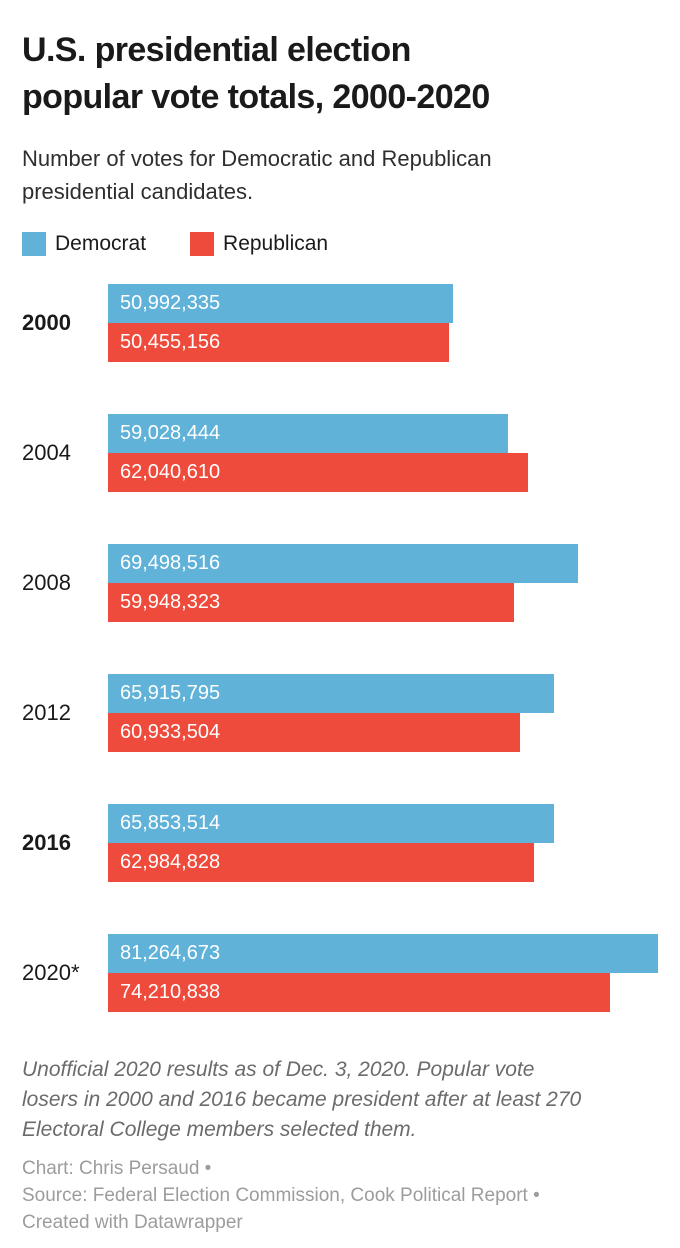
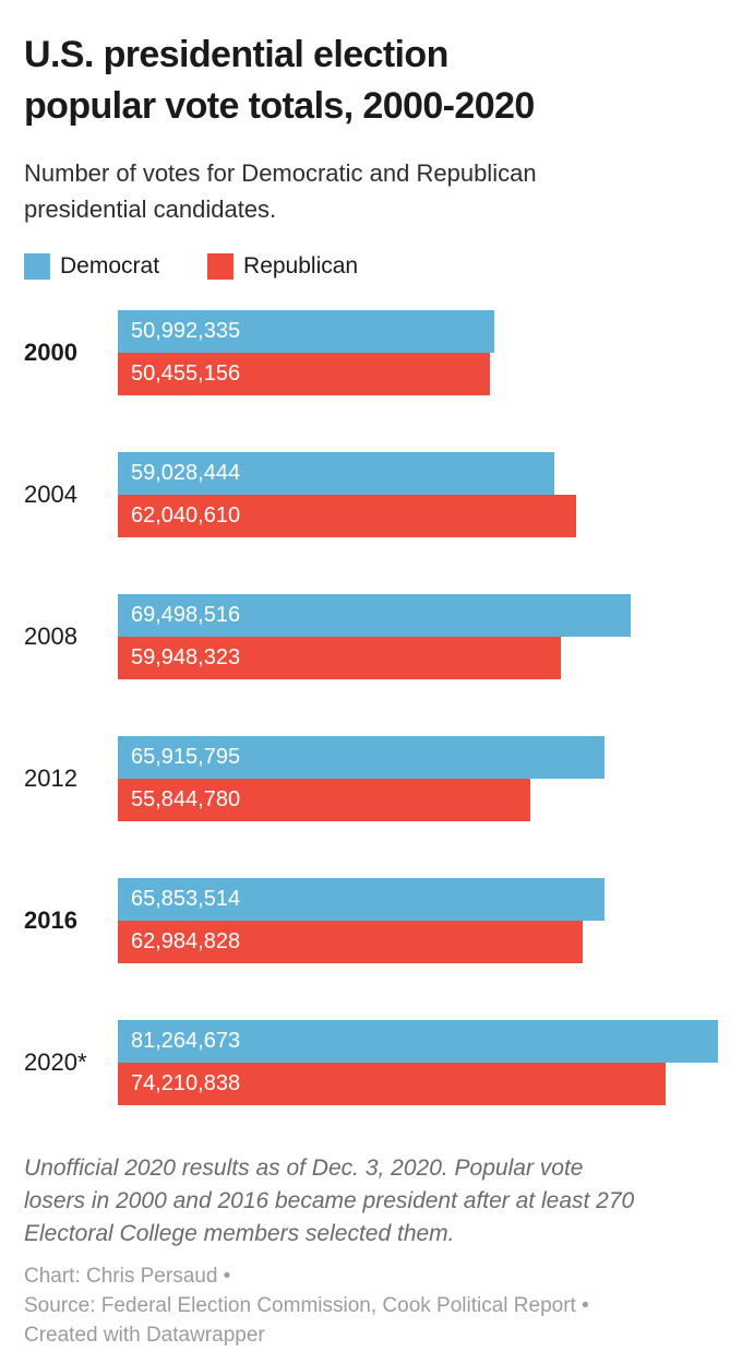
Republican/2012: 60,933,504 -> 55,844,780
